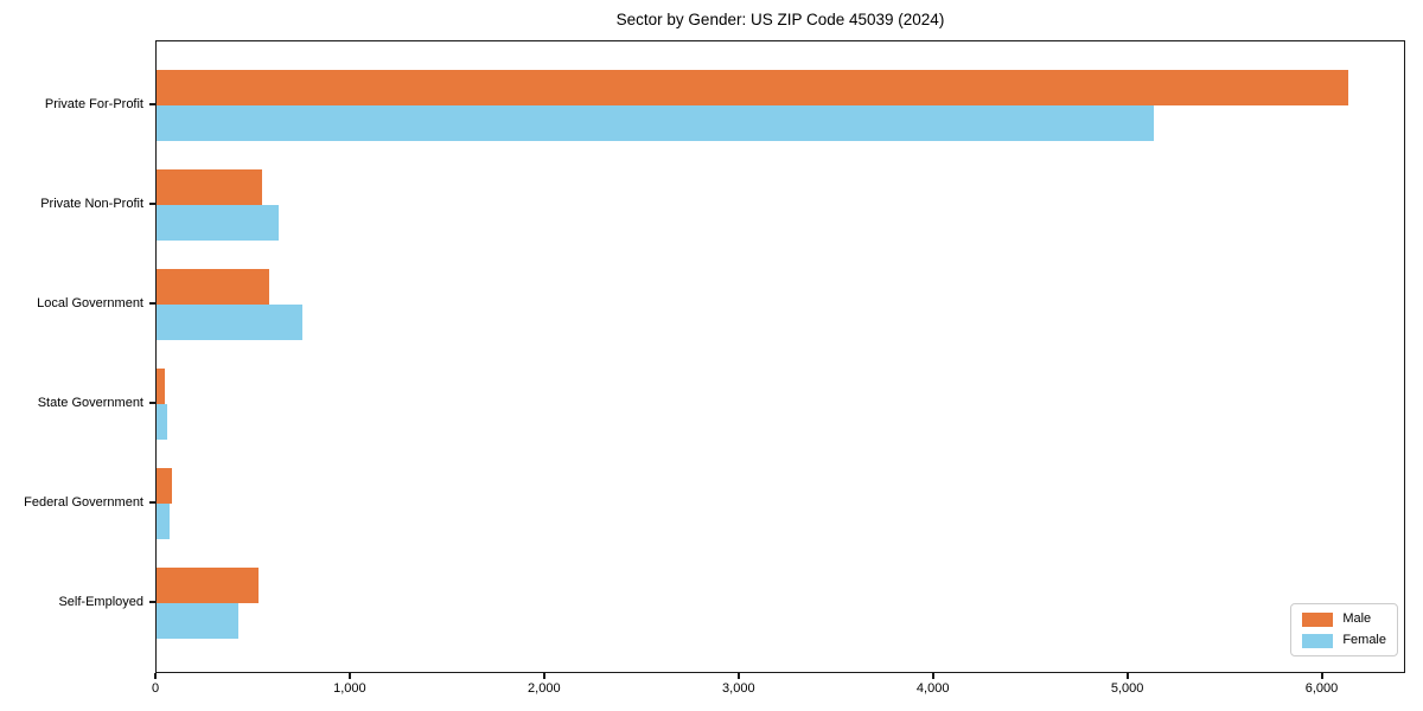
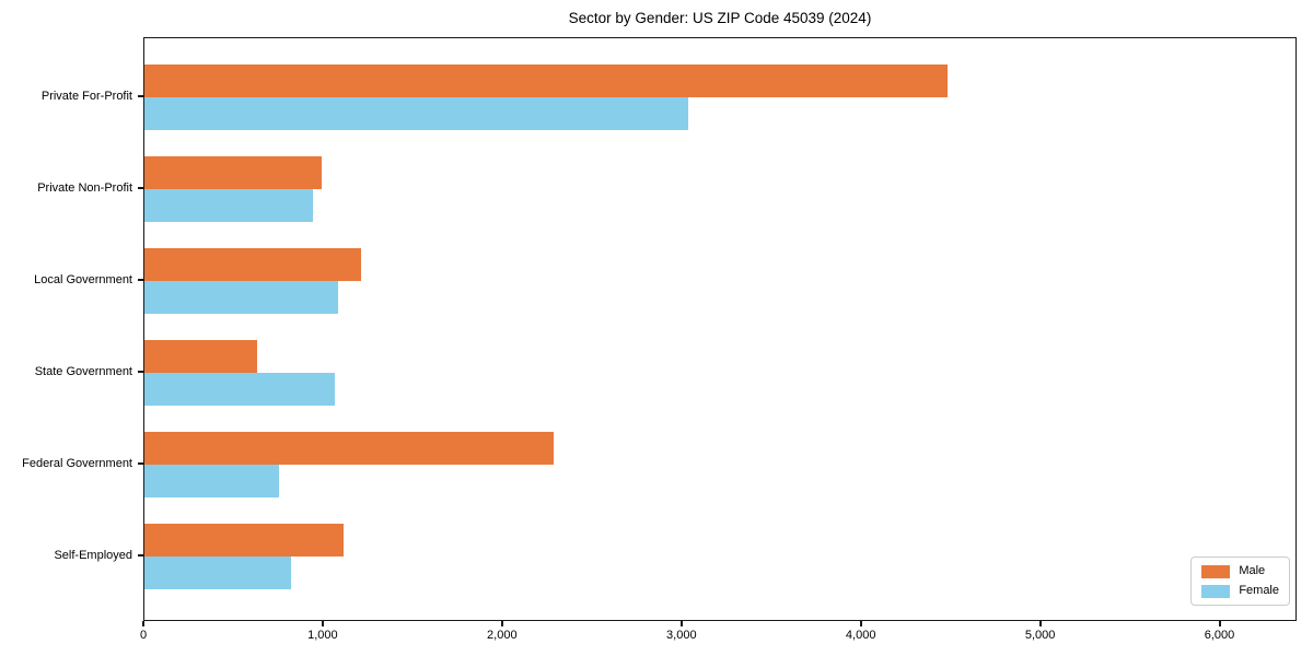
Male/Private For-Profit: 6130 -> 4480
Female/Private For-Profit: 5130 -> 3030
Male/Private Non-Profit: 540 -> 990
Female/Private Non-Profit: 630 -> 940
Male/Local Government: 580 -> 1210
Female/Local Government: 750 -> 1080
Male/State Government: 40 -> 630
Female/State Government: 60 -> 1060
Male/Federal Government: 80 -> 2280
Female/Federal Government: 60 -> 750
Male/Self-Employed: 520 -> 1110
Female/Self-Employed: 420 -> 820
